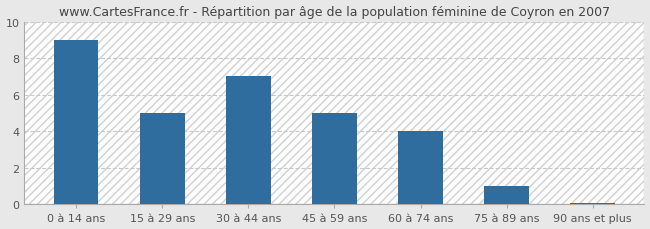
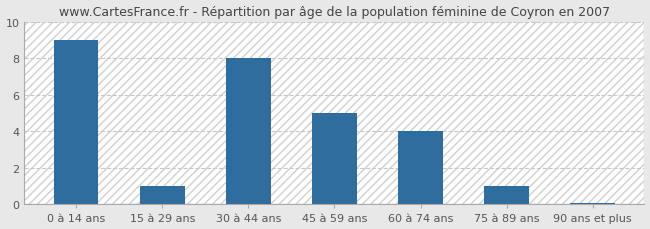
15 à 29 ans: 5.0 -> 1.0
30 à 44 ans: 7.0 -> 8.0
